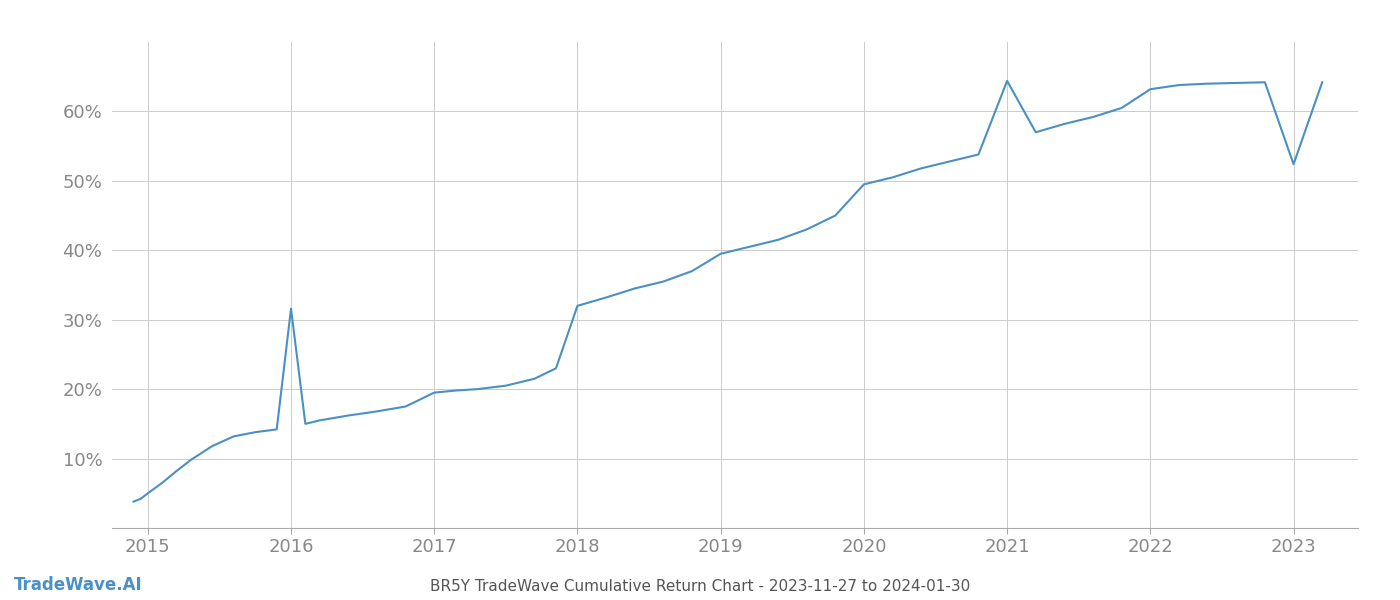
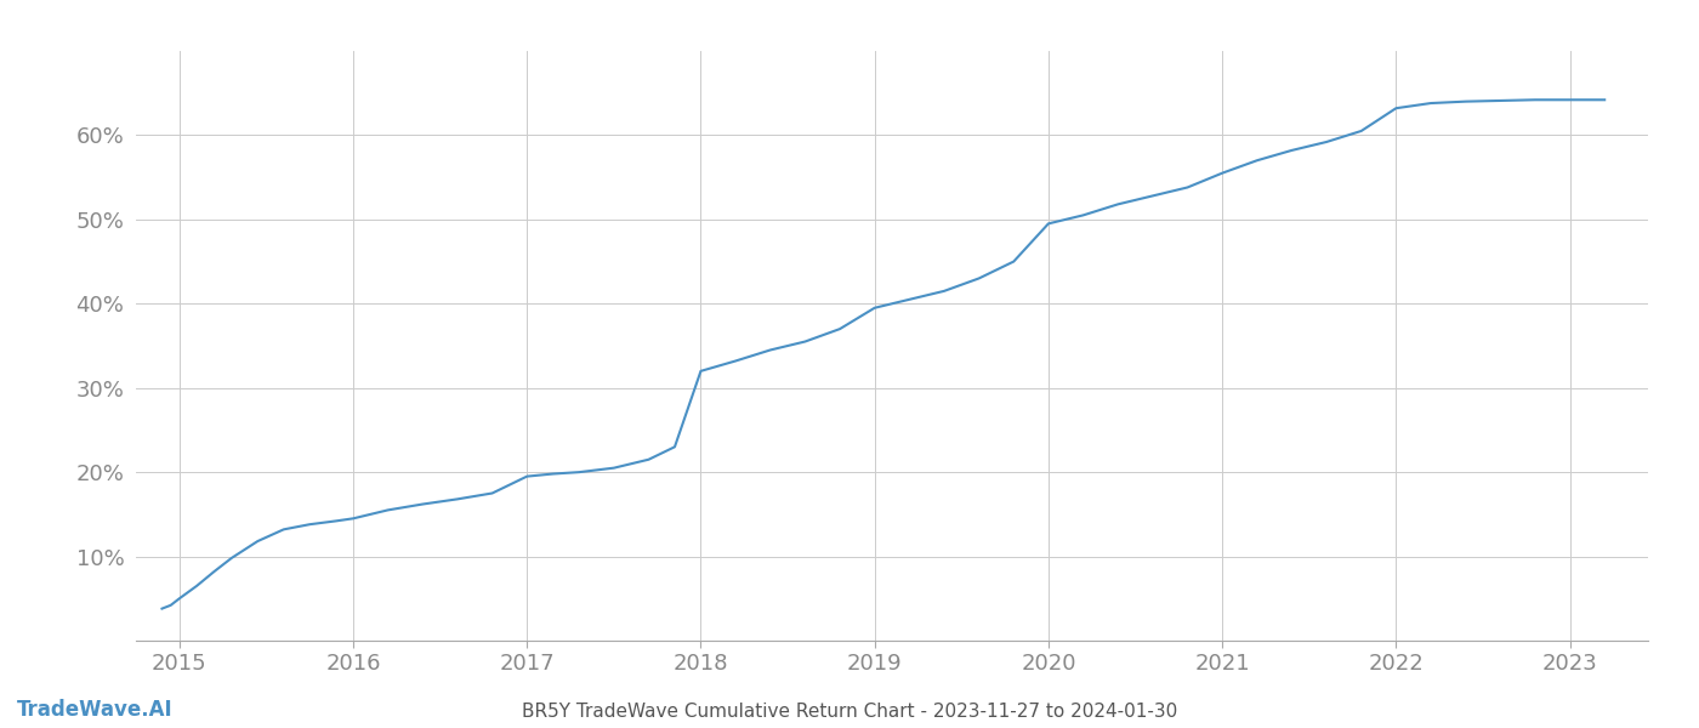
2016: 31.6% -> 14.5%
2021: 64.4% -> 55.5%
2023: 52.4% -> 64.2%
